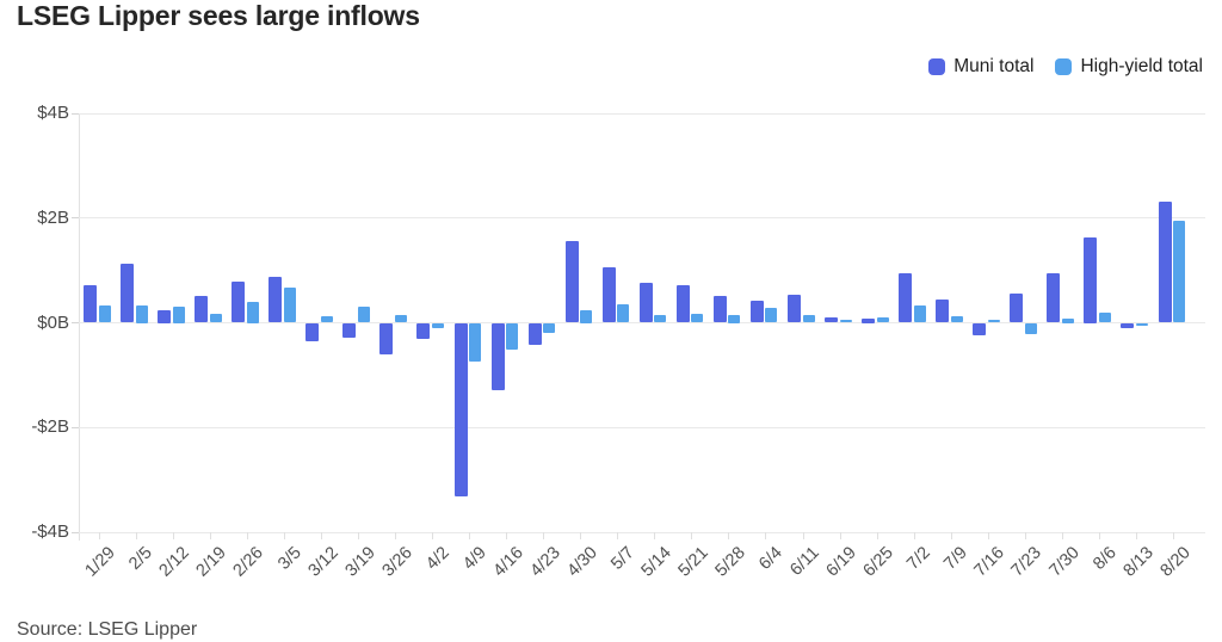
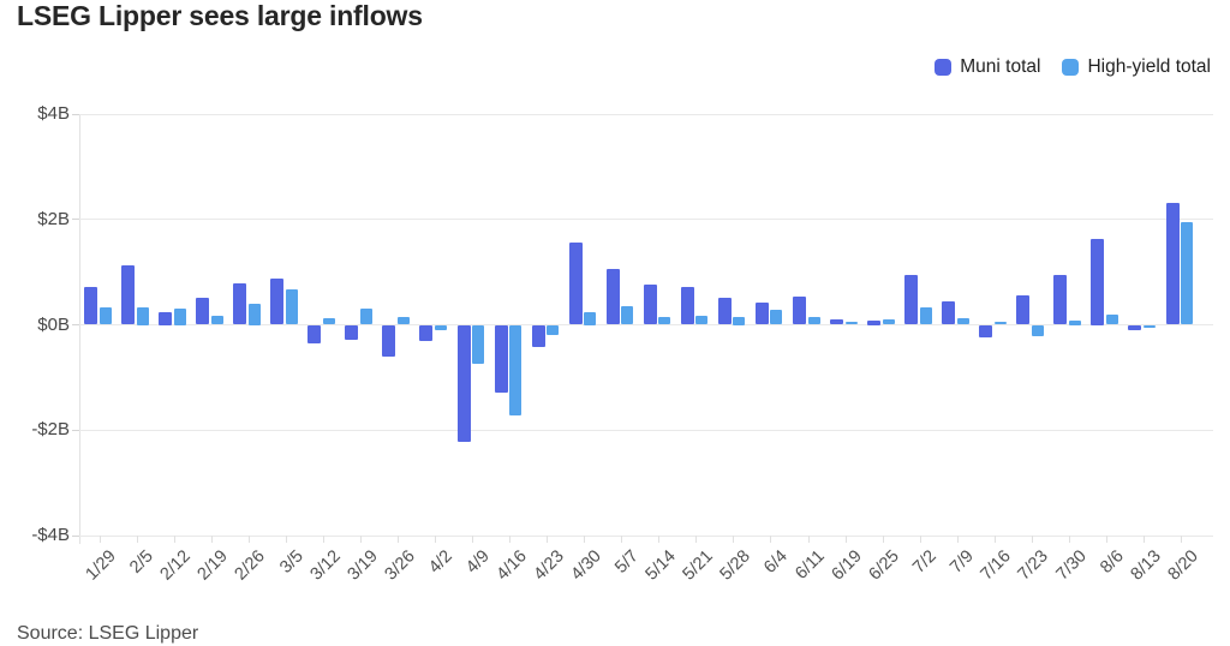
Muni total/4/9: -$3.3B -> -$2.2B
High-yield total/4/16: -$0.5B -> -$1.7B
